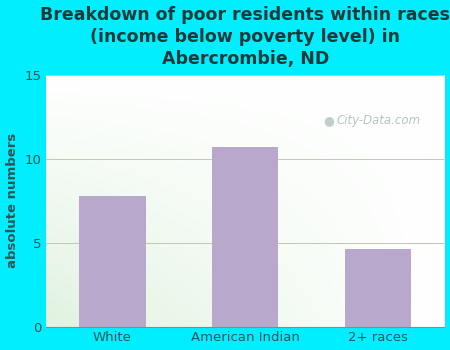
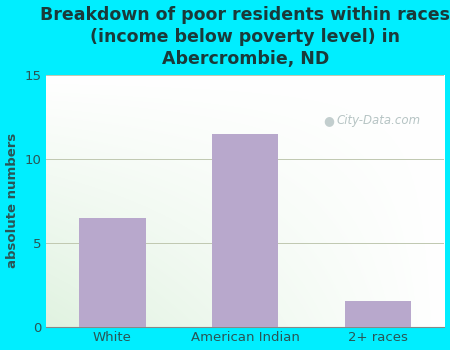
White: 7.8 -> 6.5
American Indian: 10.7 -> 11.5
2+ races: 4.6 -> 1.5
